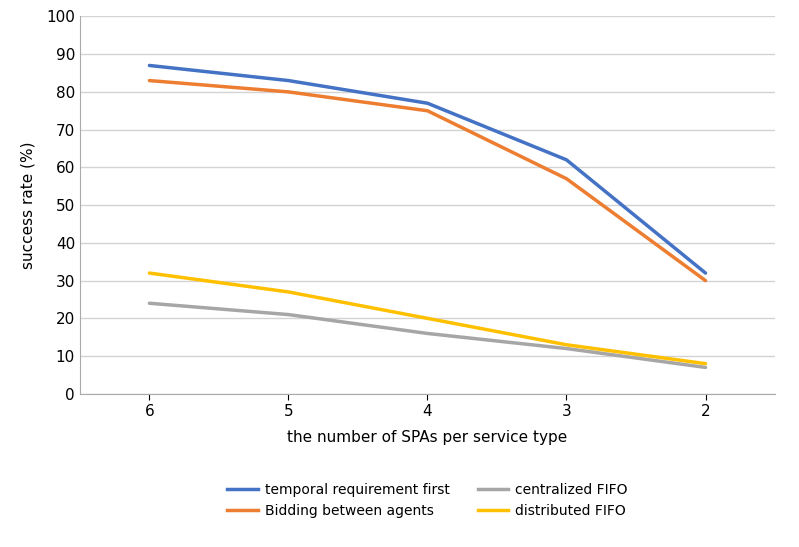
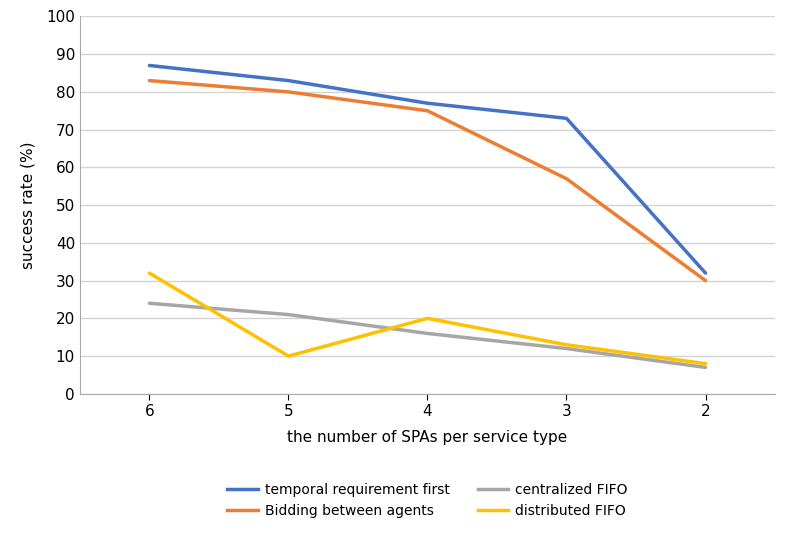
distributed FIFO/5: 27 -> 10
temporal requirement first/3: 62 -> 73
